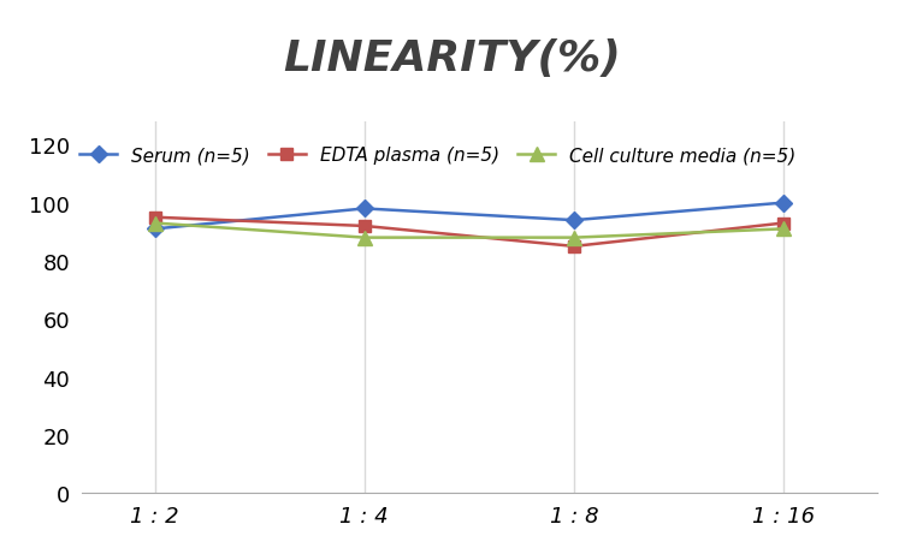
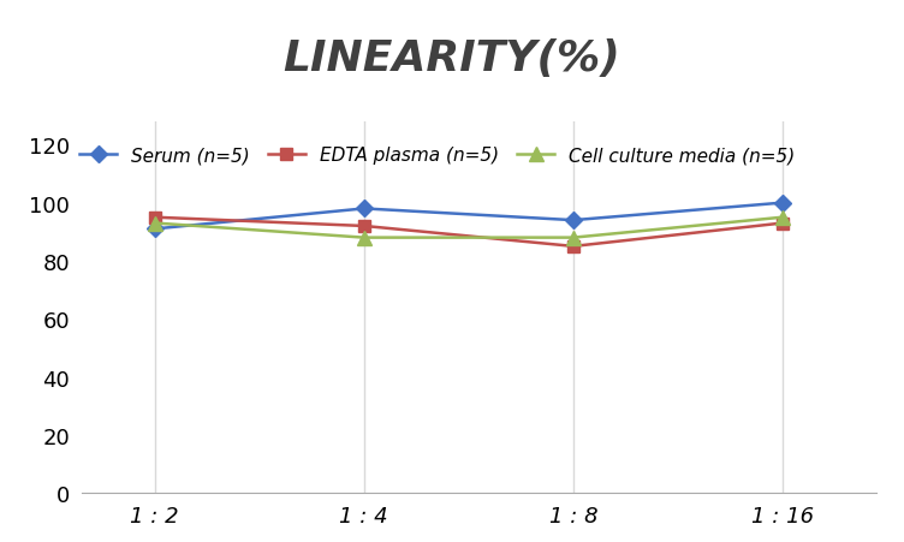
Cell culture media (n=5)/1 : 16: 91 -> 95
